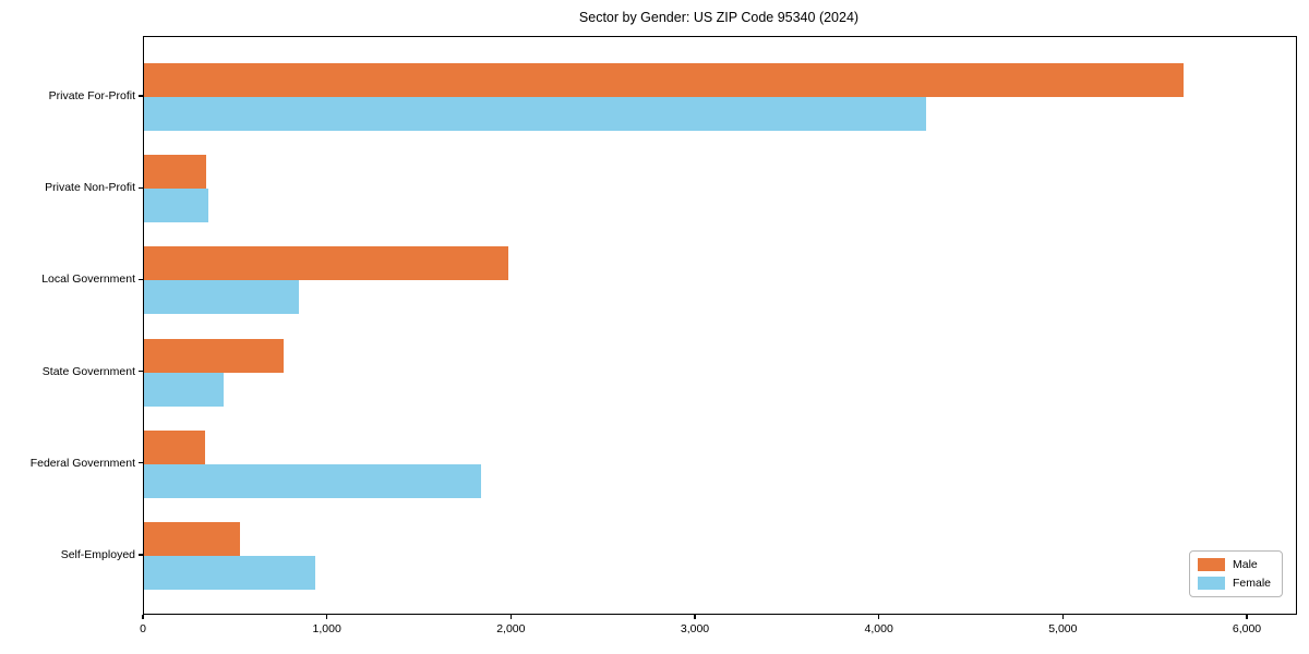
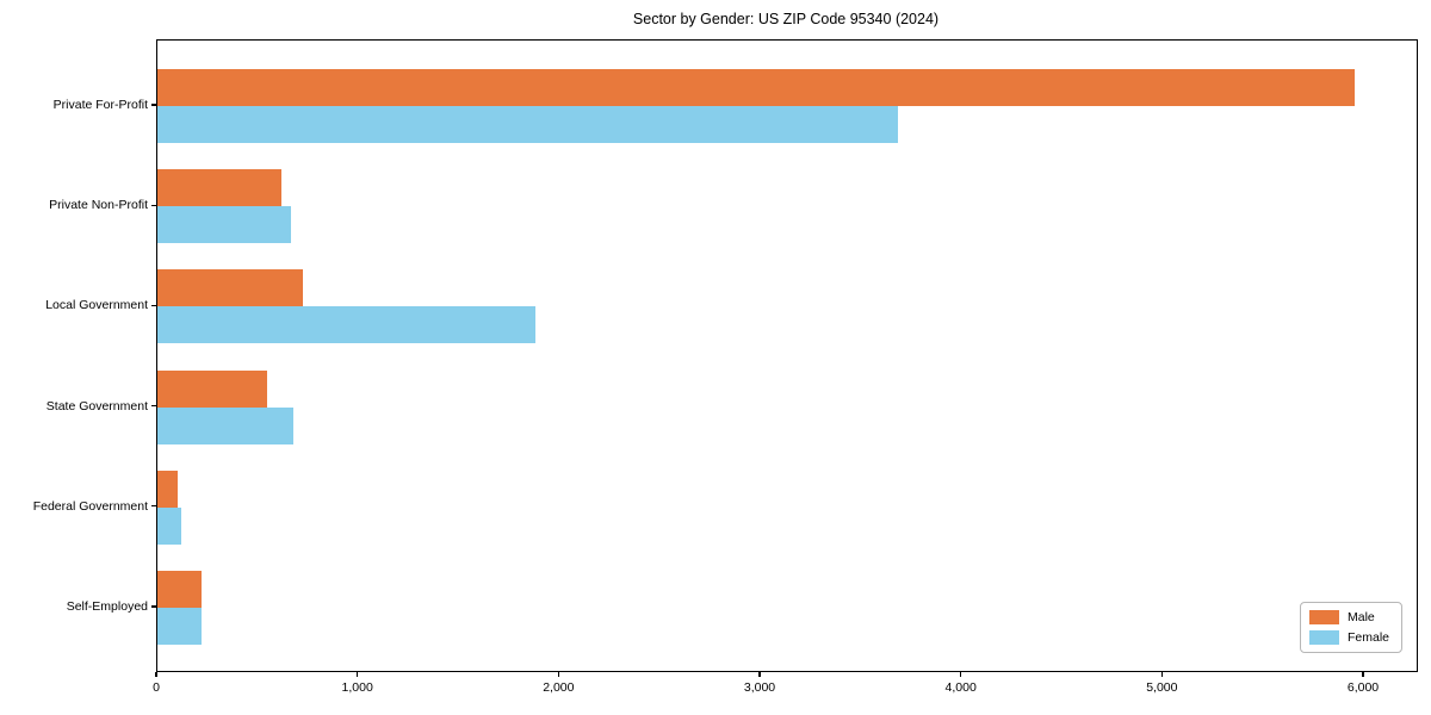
Male/Private For-Profit: 5650 -> 5950
Female/Private For-Profit: 4250 -> 3680
Male/Private Non-Profit: 340 -> 620
Female/Private Non-Profit: 350 -> 660
Male/Local Government: 1980 -> 720
Female/Local Government: 840 -> 1880
Male/State Government: 760 -> 540
Female/State Government: 430 -> 680
Male/Federal Government: 330 -> 100
Female/Federal Government: 1830 -> 120
Male/Self-Employed: 520 -> 220
Female/Self-Employed: 930 -> 220
